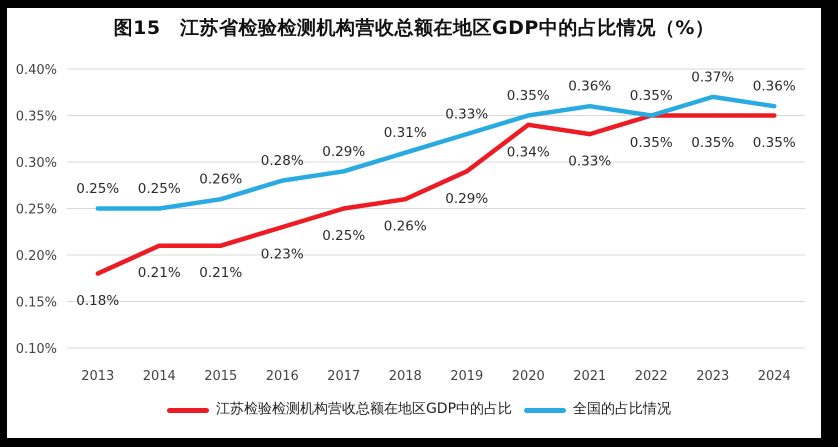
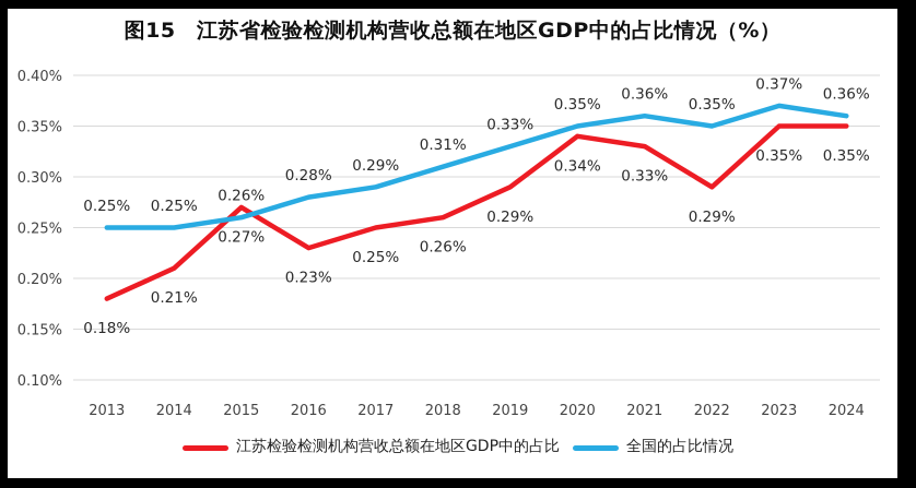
江苏检验检测机构营收总额在地区GDP中的占比/2015: 0.21% -> 0.27%
江苏检验检测机构营收总额在地区GDP中的占比/2022: 0.35% -> 0.29%
